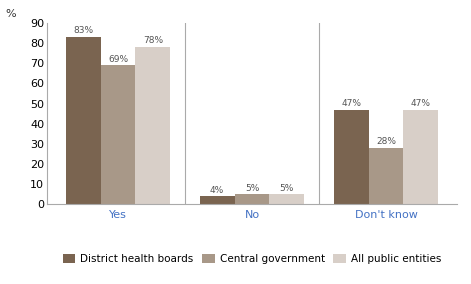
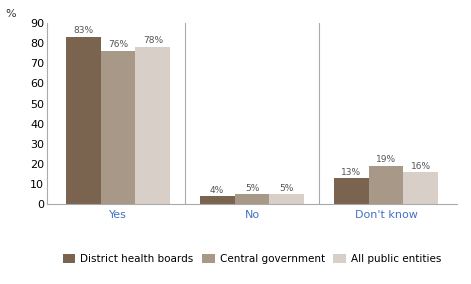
Central government/Yes: 69% -> 76%
District health boards/Don't know: 47% -> 13%
Central government/Don't know: 28% -> 19%
All public entities/Don't know: 47% -> 16%
